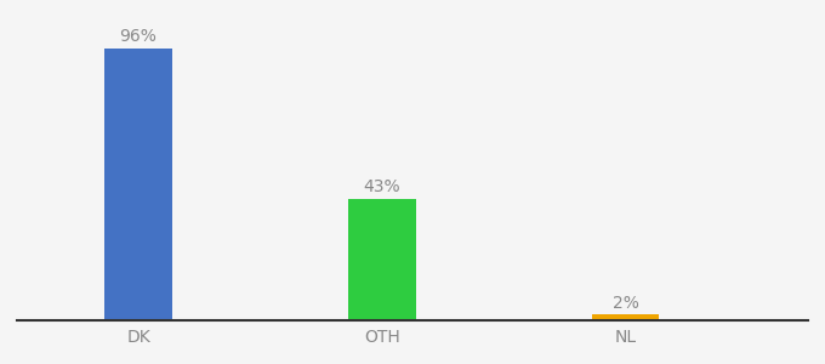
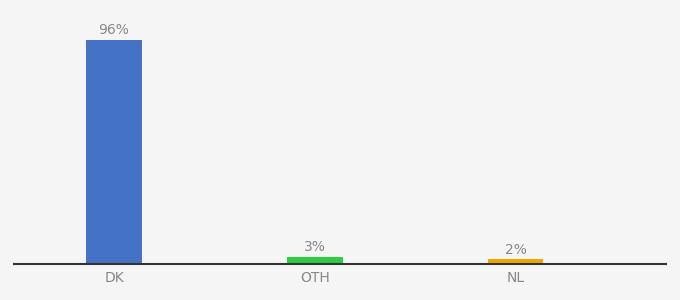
OTH: 43% -> 3%
